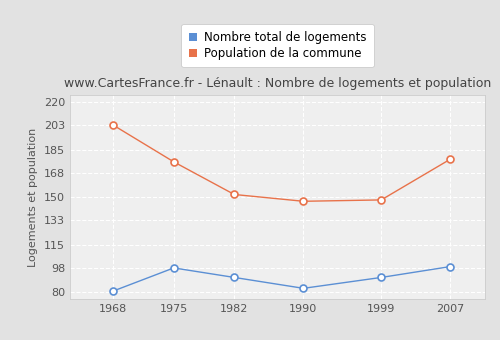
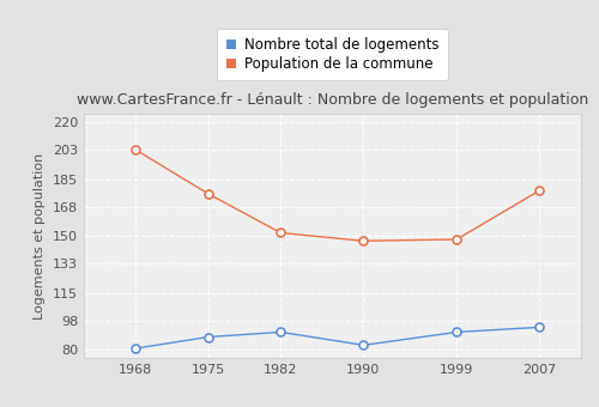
Nombre total de logements/1975: 98 -> 88
Nombre total de logements/2007: 99 -> 94
